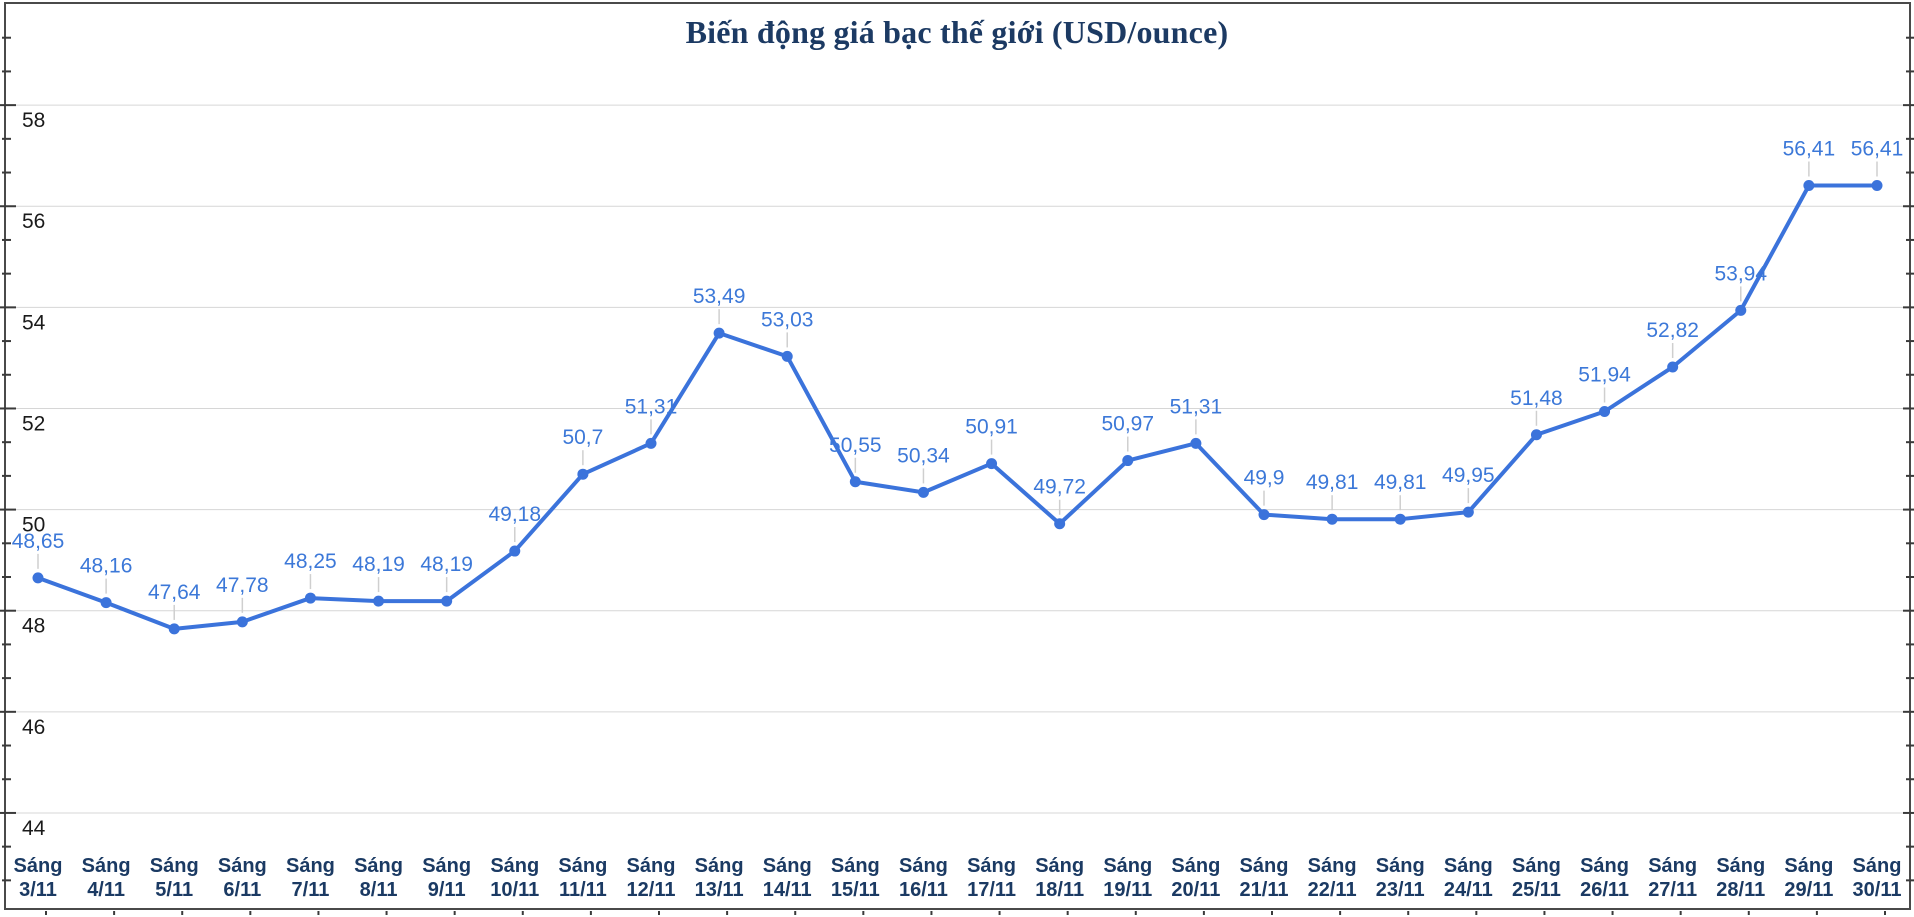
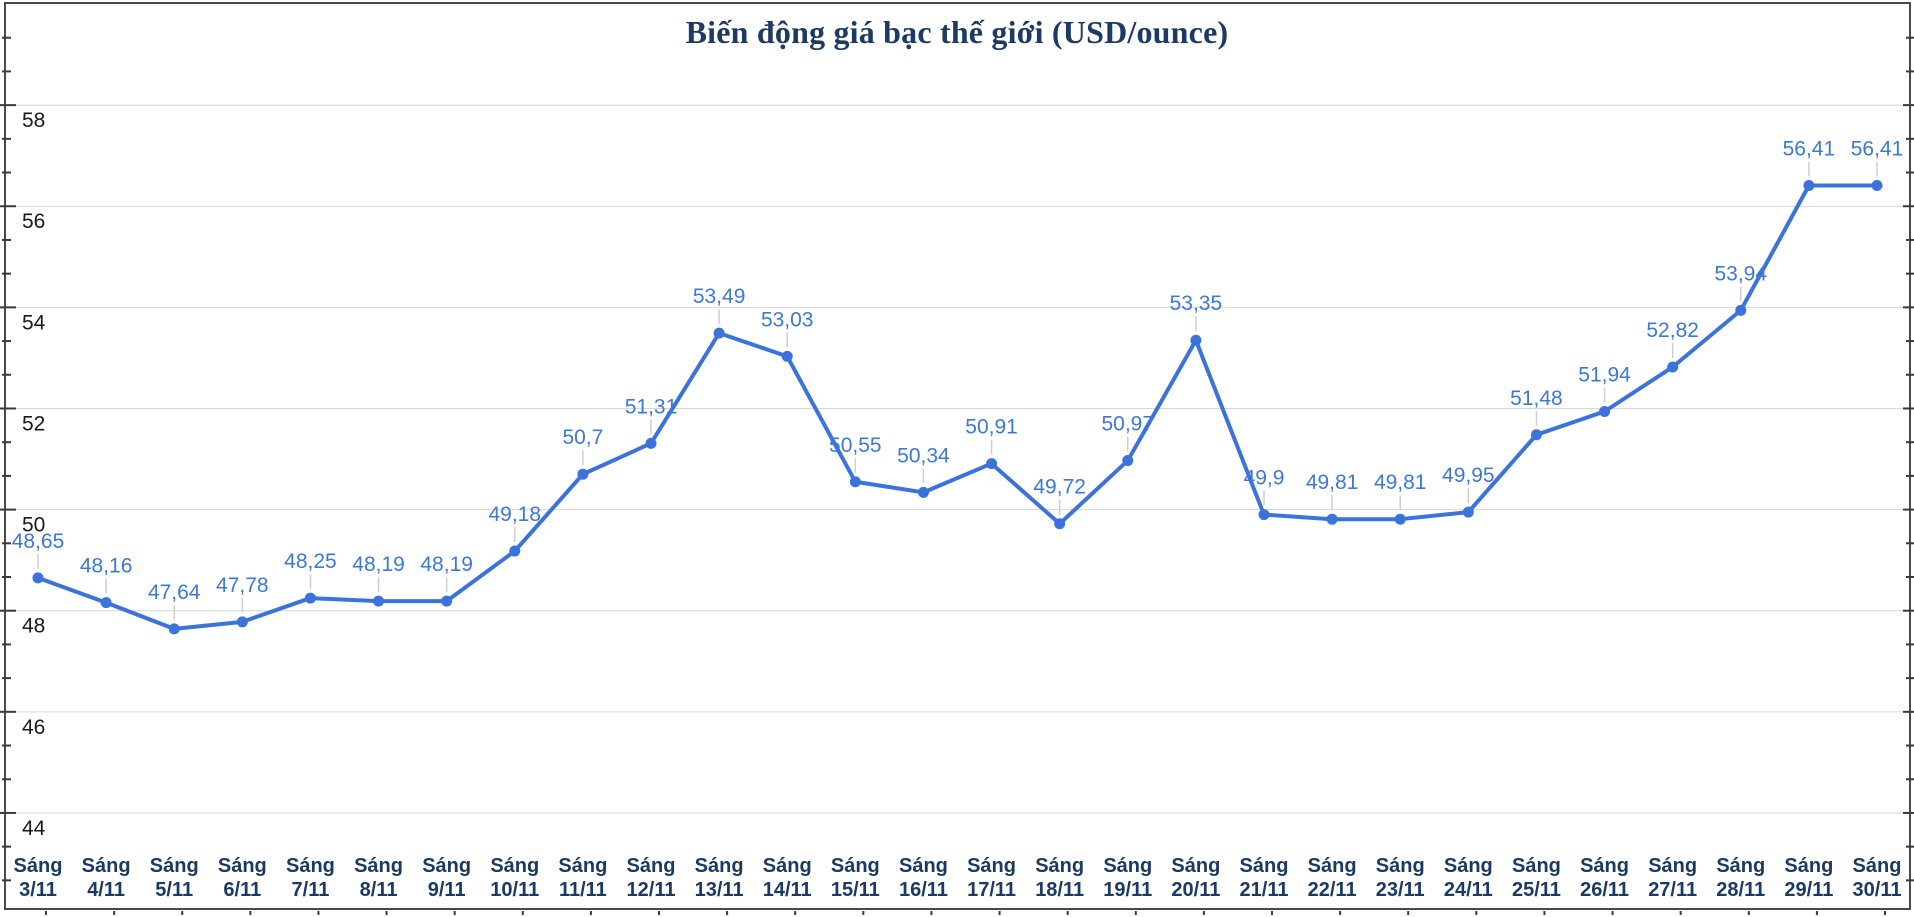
20/11: 51,31 -> 53,35
